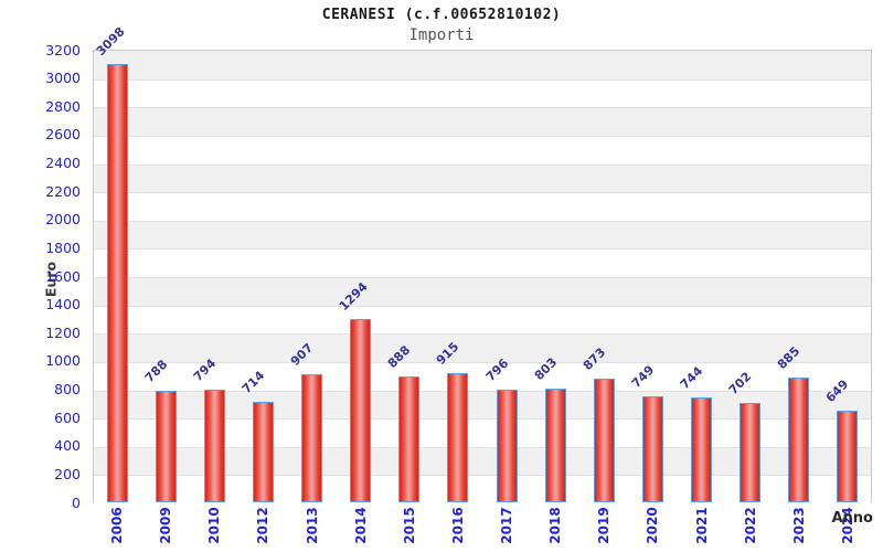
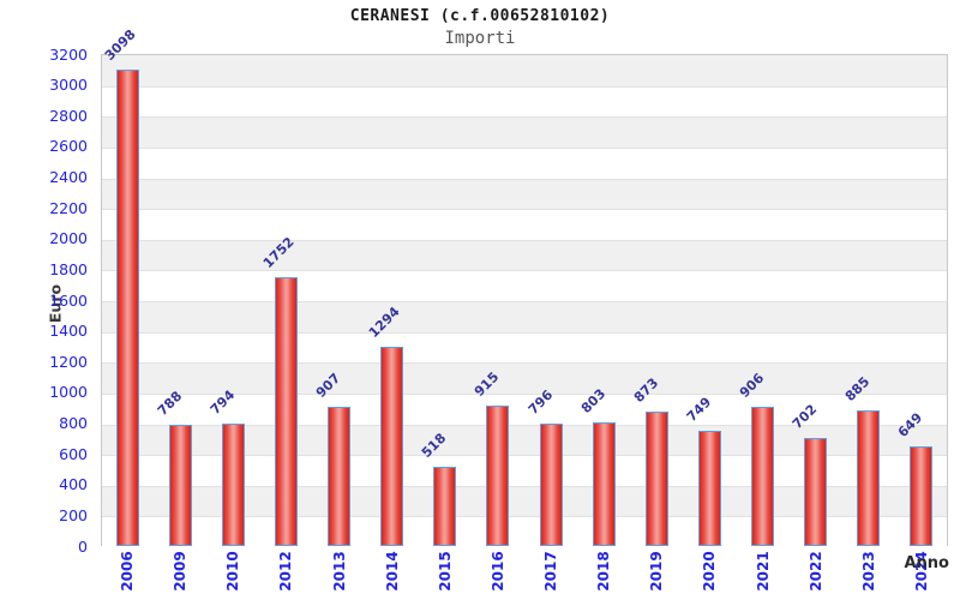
2012: 714 -> 1752
2015: 888 -> 518
2021: 744 -> 906
